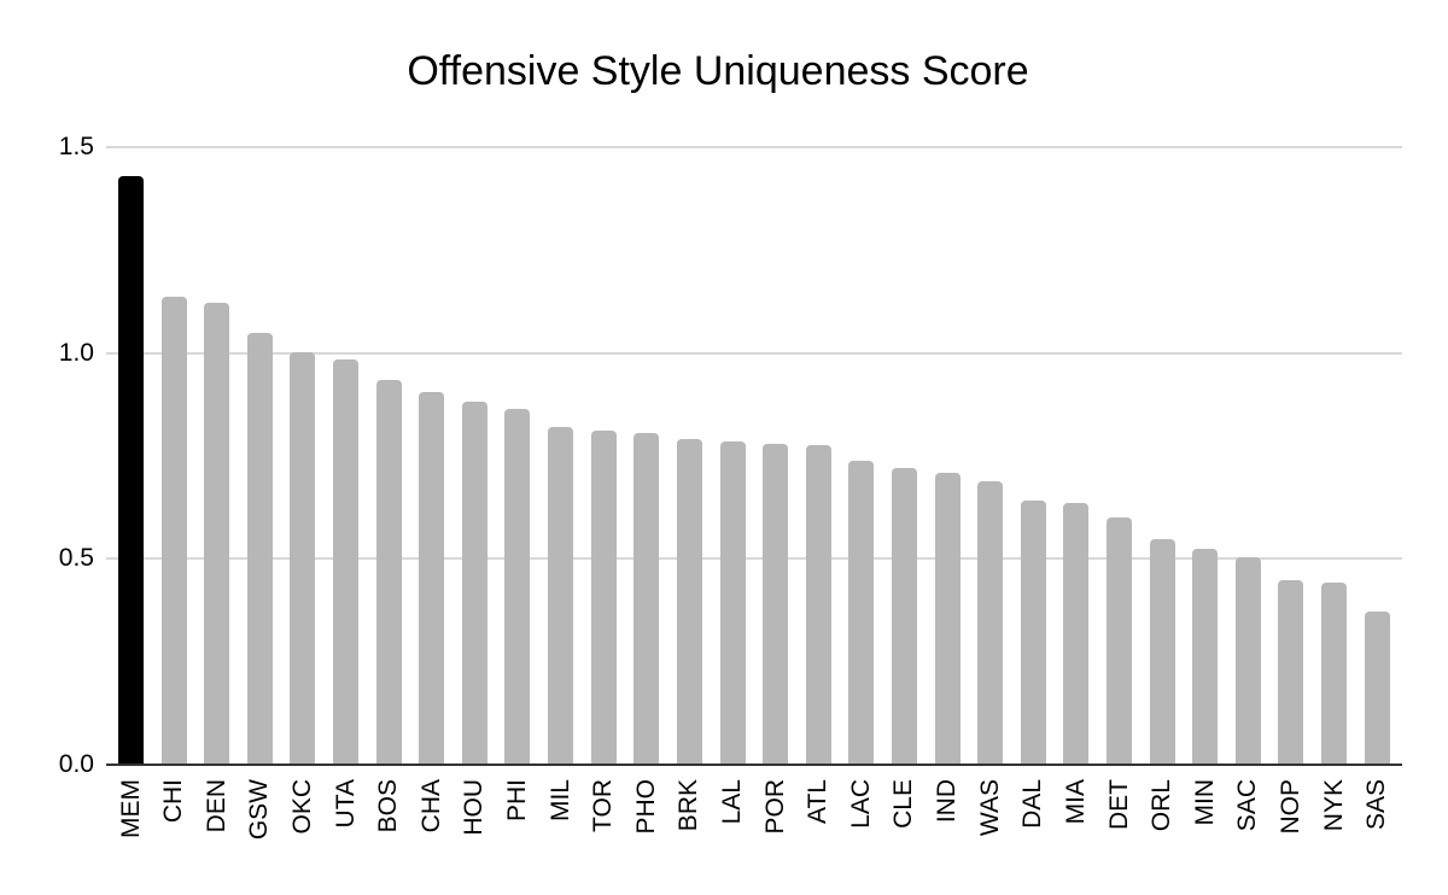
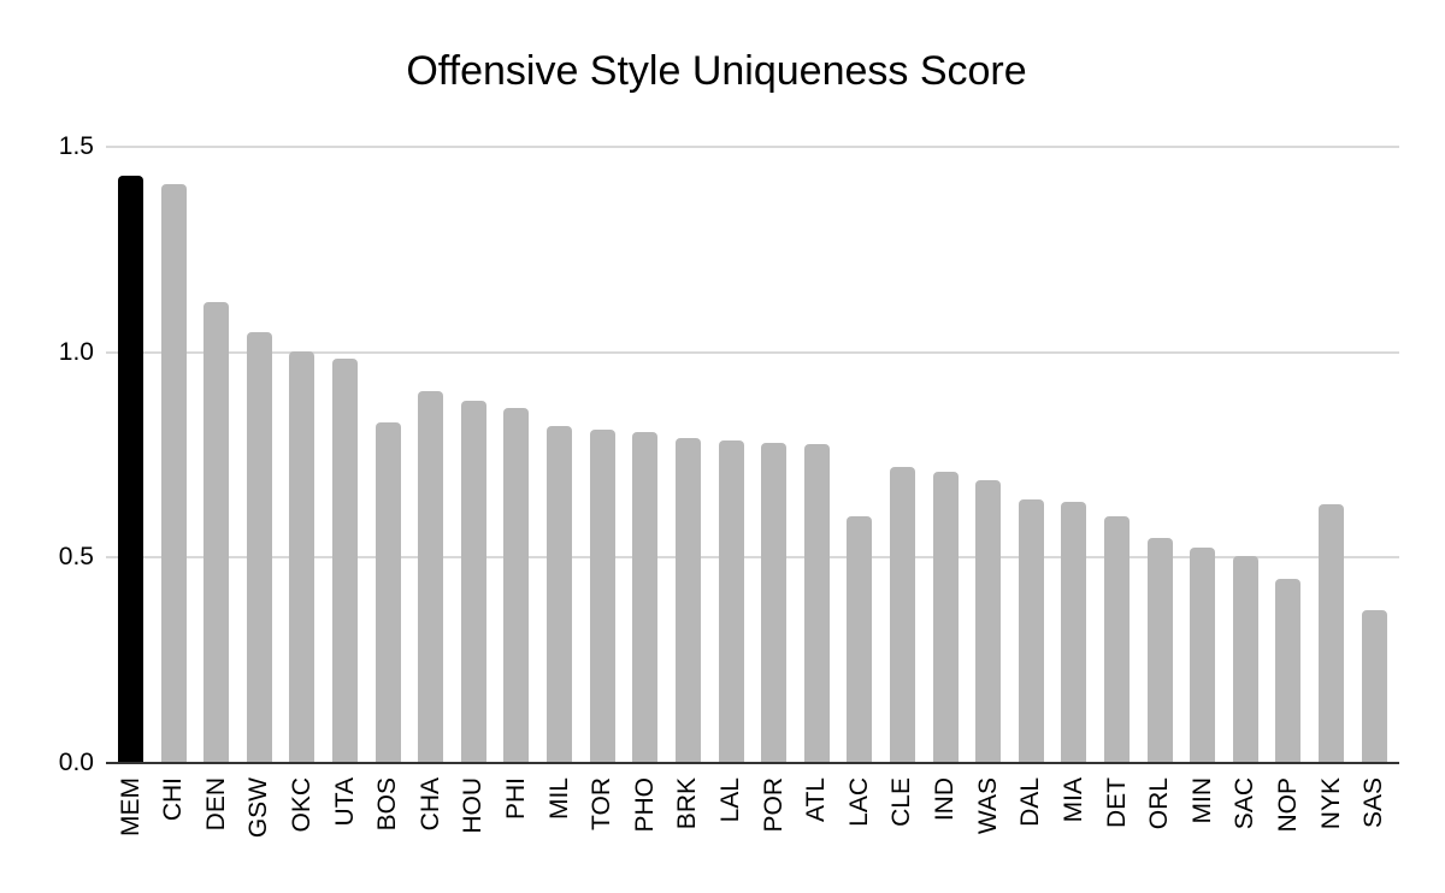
CHI: 1.14 -> 1.41
BOS: 0.94 -> 0.83
LAC: 0.74 -> 0.60
NYK: 0.44 -> 0.63
